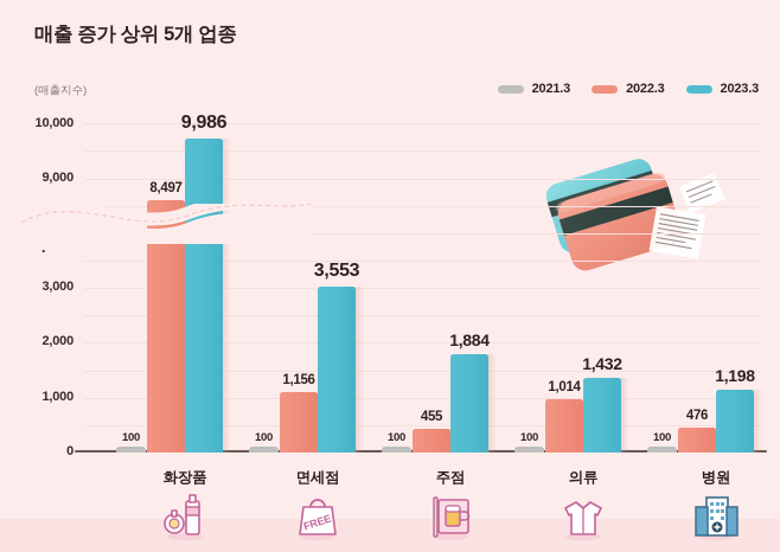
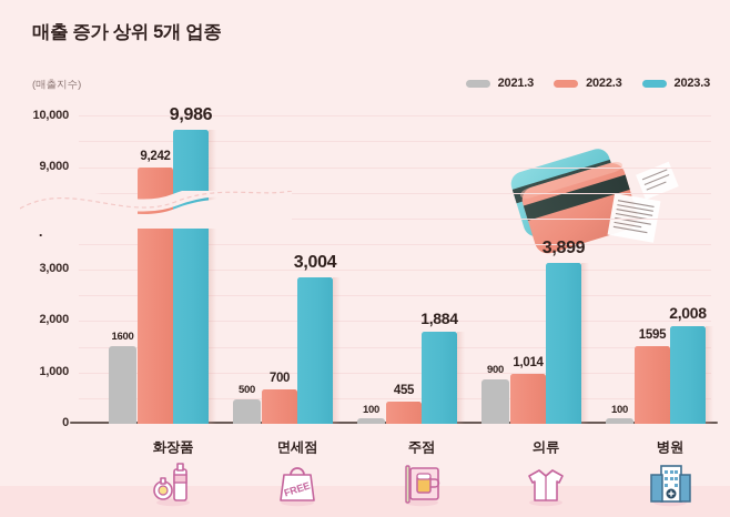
2021.3/화장품: 100 -> 1600
2022.3/화장품: 8,497 -> 9,242
2021.3/면세점: 100 -> 500
2022.3/면세점: 1,156 -> 700
2023.3/면세점: 3,553 -> 3,004
2021.3/의류: 100 -> 900
2023.3/의류: 1,432 -> 3,899
2022.3/병원: 476 -> 1595
2023.3/병원: 1,198 -> 2,008
